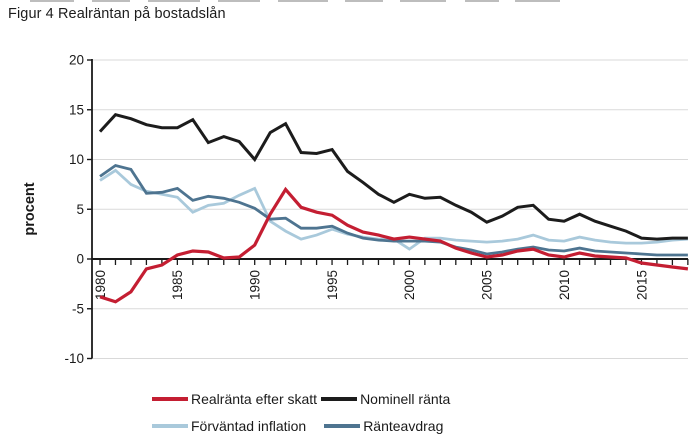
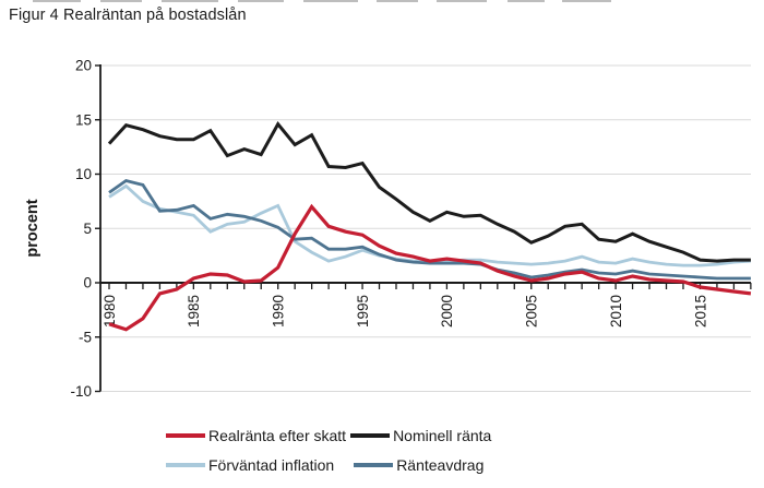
Nominell ränta/1990: 10 -> 15
Förväntad inflation/2000: 1 -> 2
